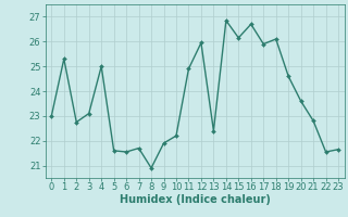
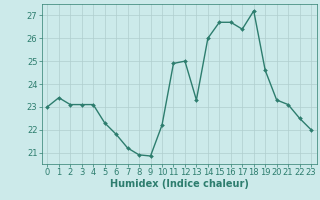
1: 25.30 -> 23.40
2: 22.75 -> 23.10
4: 25.00 -> 23.10
5: 21.60 -> 22.30
6: 21.55 -> 21.80
7: 21.70 -> 21.20
9: 21.90 -> 20.85
12: 25.95 -> 25.00
13: 22.40 -> 23.30
14: 26.85 -> 26.00
15: 26.15 -> 26.70
17: 25.90 -> 26.40
18: 26.10 -> 27.20
20: 23.60 -> 23.30
21: 22.80 -> 23.10
22: 21.55 -> 22.50
23: 21.65 -> 22.00
